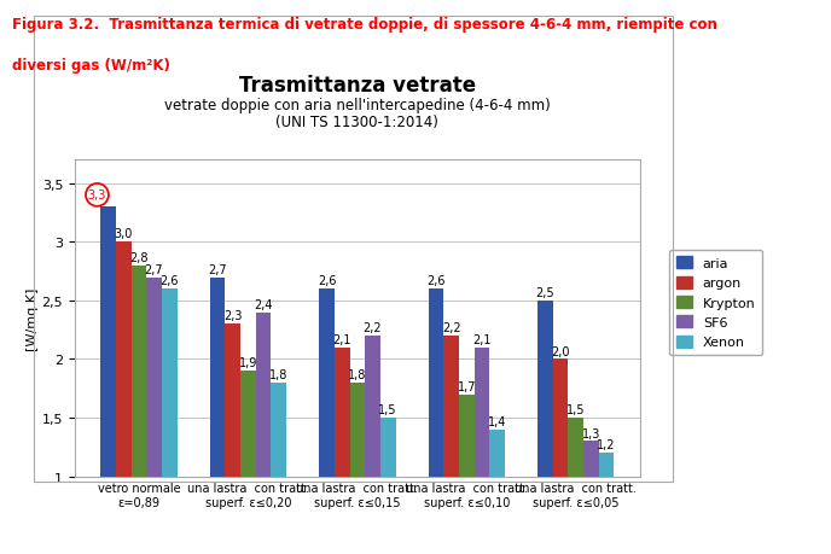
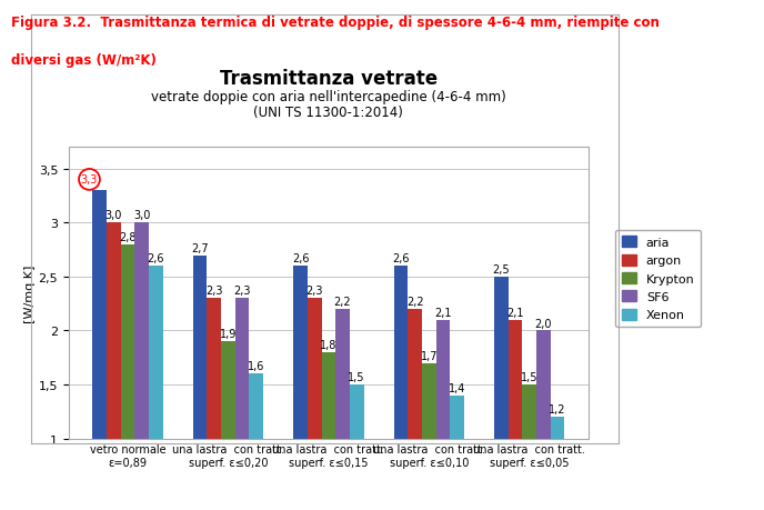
SF6/vetro normale ε=0,89: 2,7 -> 3,0
SF6/una lastra con tratt. superf. ε≤0,20: 2,4 -> 2,3
Xenon/una lastra con tratt. superf. ε≤0,20: 1,8 -> 1,6
argon/una lastra con tratt. superf. ε≤0,15: 2,1 -> 2,3
argon/una lastra con tratt. superf. ε≤0,05: 2,0 -> 2,1
SF6/una lastra con tratt. superf. ε≤0,05: 1,3 -> 2,0
